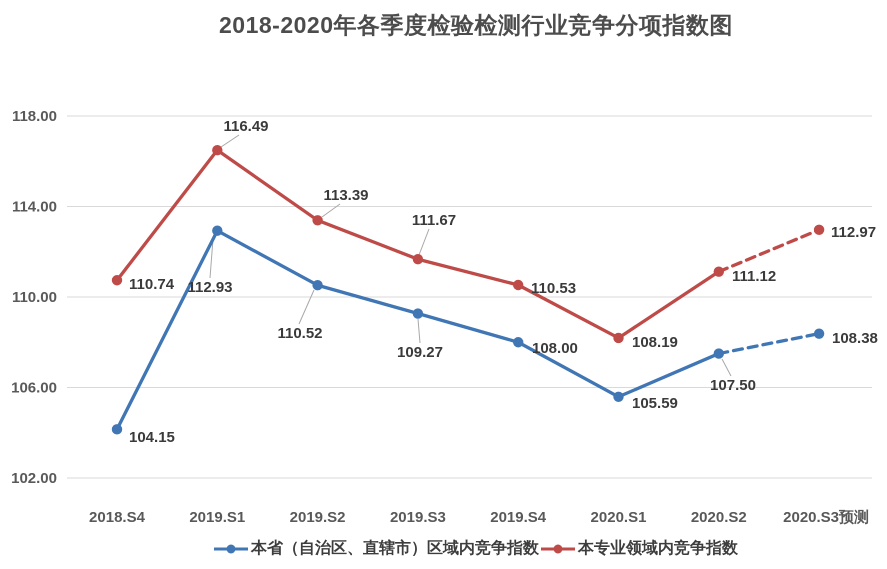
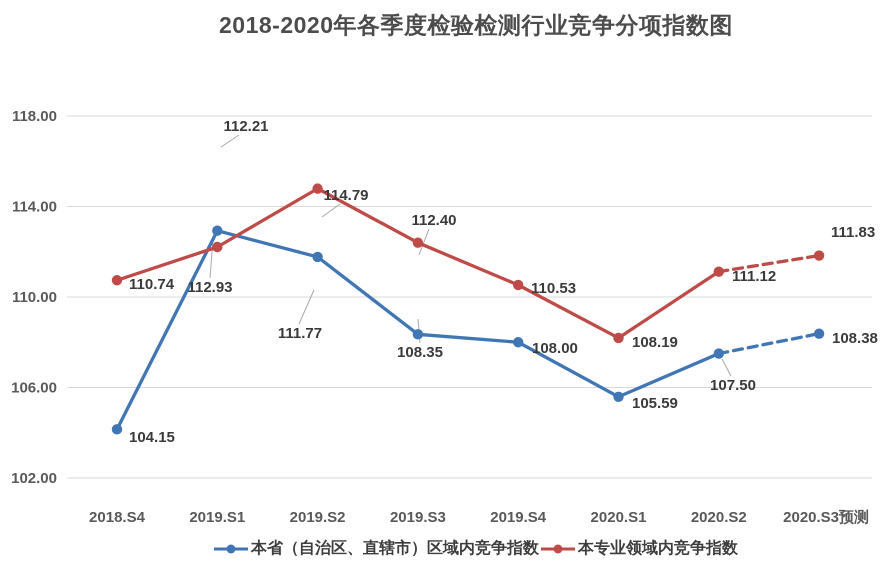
本专业领域内竞争指数/2019.S1: 116.49 -> 112.21
本省（自治区、直辖市）区域内竞争指数/2019.S2: 110.52 -> 111.77
本专业领域内竞争指数/2019.S2: 113.39 -> 114.79
本省（自治区、直辖市）区域内竞争指数/2019.S3: 109.27 -> 108.35
本专业领域内竞争指数/2019.S3: 111.67 -> 112.40
本专业领域内竞争指数/2020.S3预测: 112.97 -> 111.83
